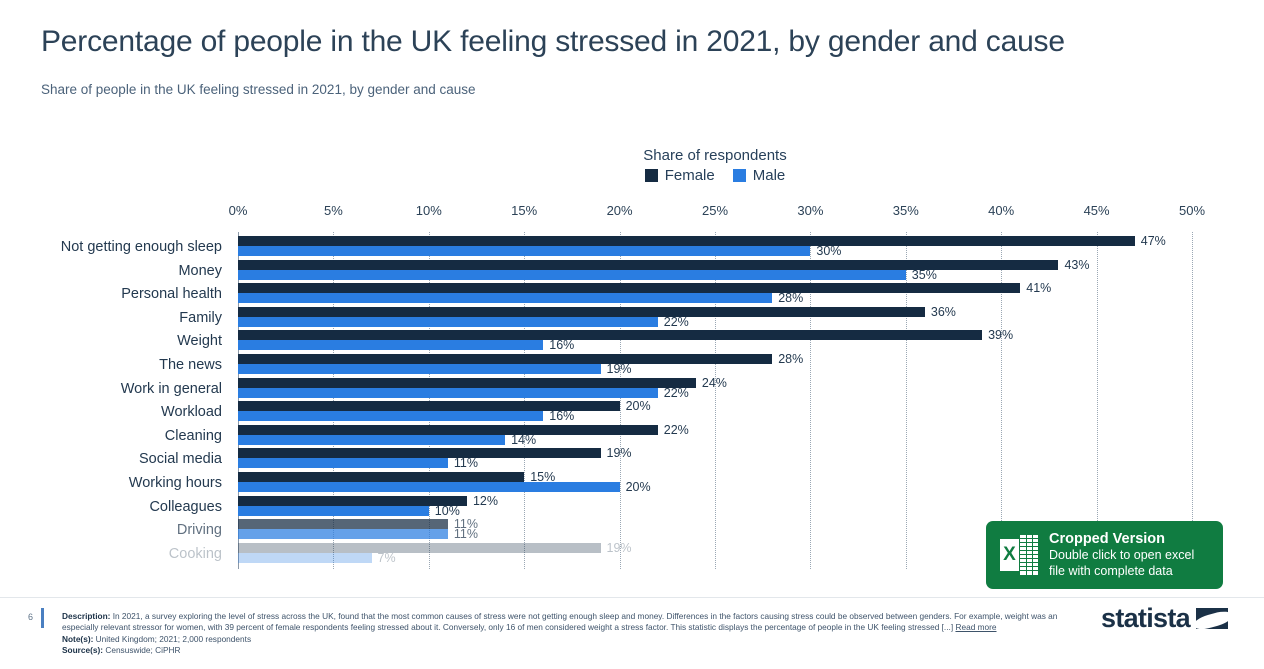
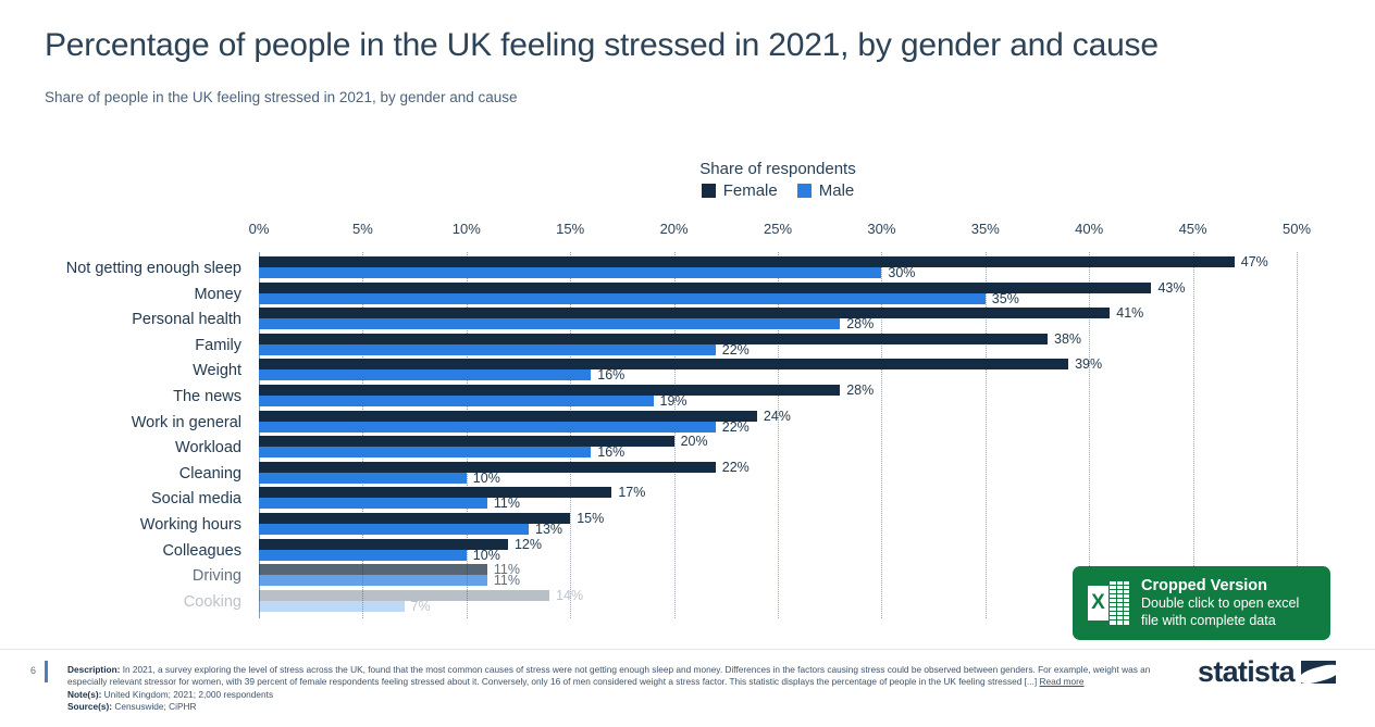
Female/Family: 36% -> 38%
Male/Cleaning: 14% -> 10%
Female/Social media: 19% -> 17%
Male/Working hours: 20% -> 13%
Female/Cooking: 19% -> 14%
